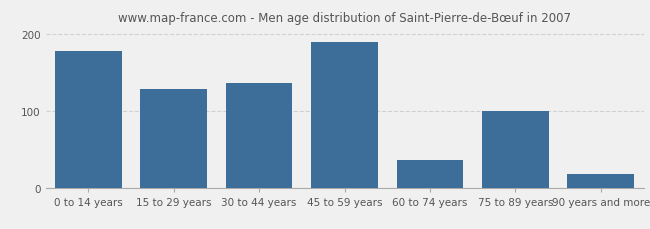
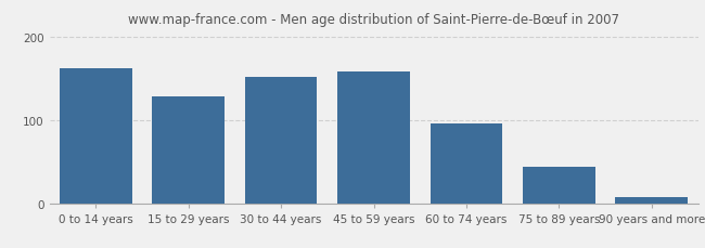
0 to 14 years: 178 -> 163
30 to 44 years: 136 -> 152
45 to 59 years: 190 -> 158
60 to 74 years: 36 -> 96
75 to 89 years: 100 -> 44
90 years and more: 18 -> 7
